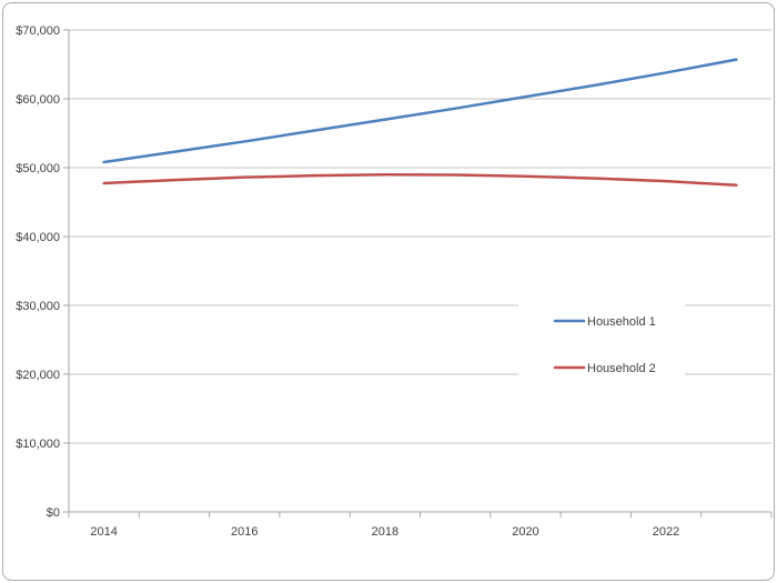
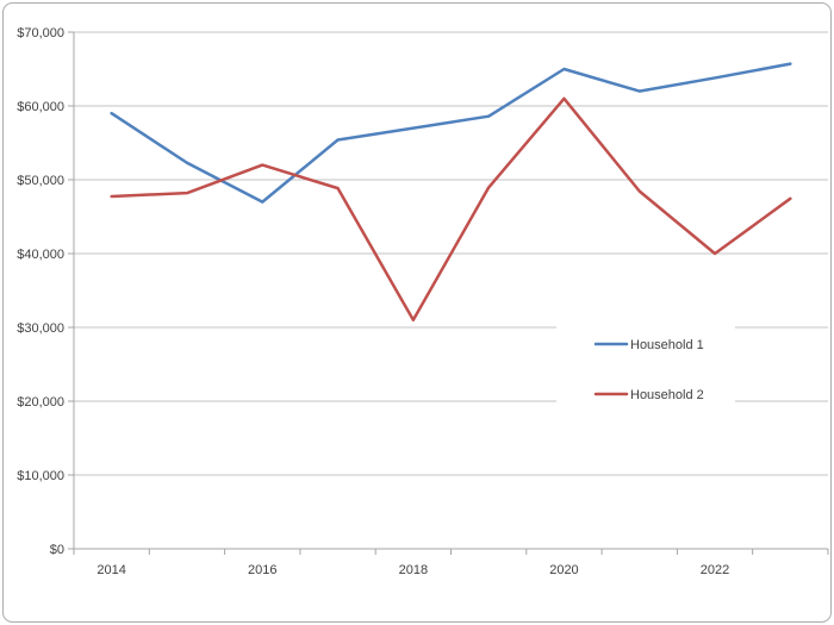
Household 1/2014: $51000 -> $59000
Household 1/2016: $54000 -> $47000
Household 2/2016: $49000 -> $52000
Household 2/2018: $49000 -> $31000
Household 1/2020: $60000 -> $65000
Household 2/2020: $49000 -> $61000
Household 2/2022: $48000 -> $40000
